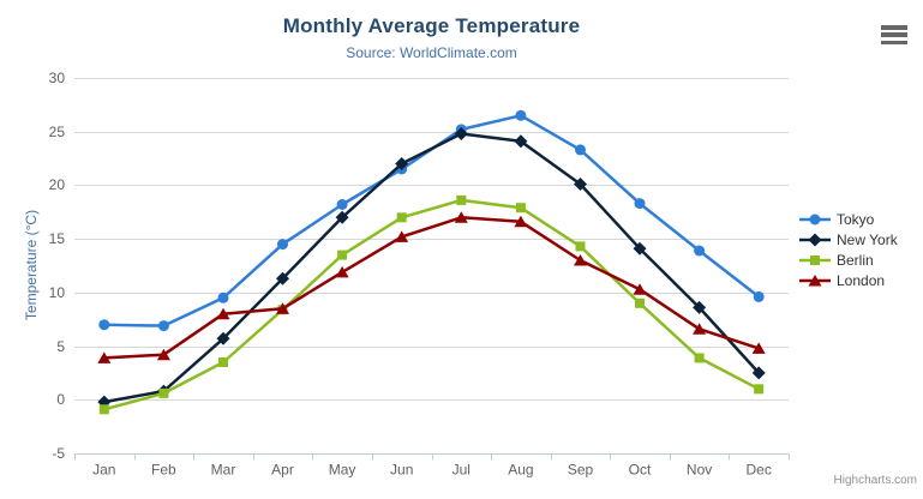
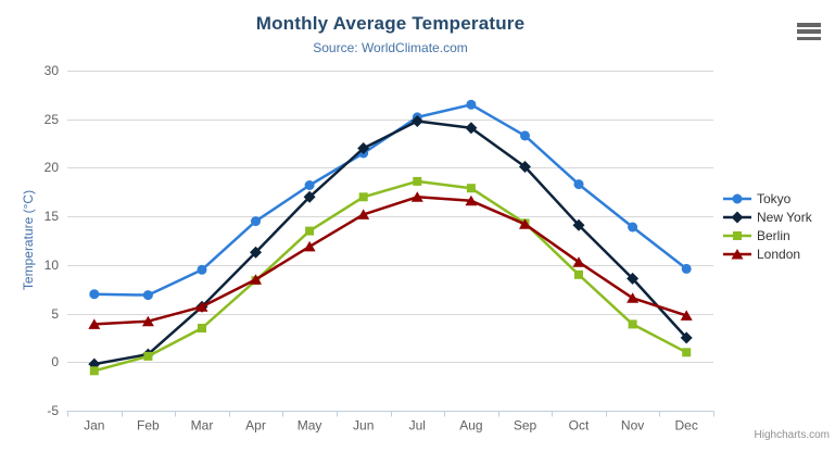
London/Mar: 8 -> 6
London/Sep: 13 -> 14
